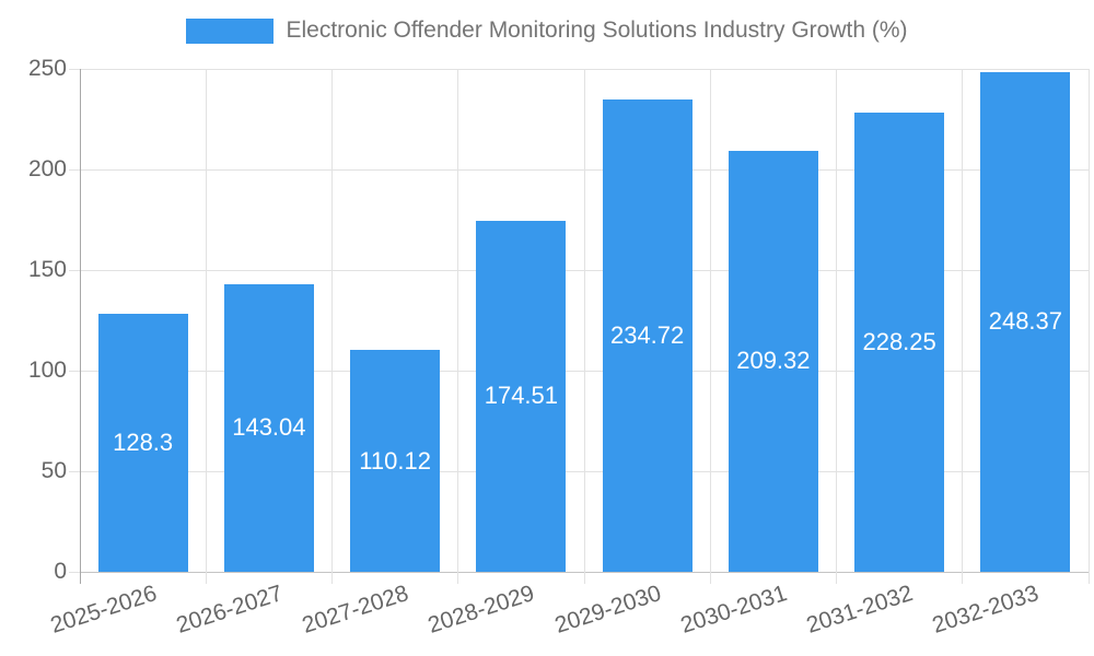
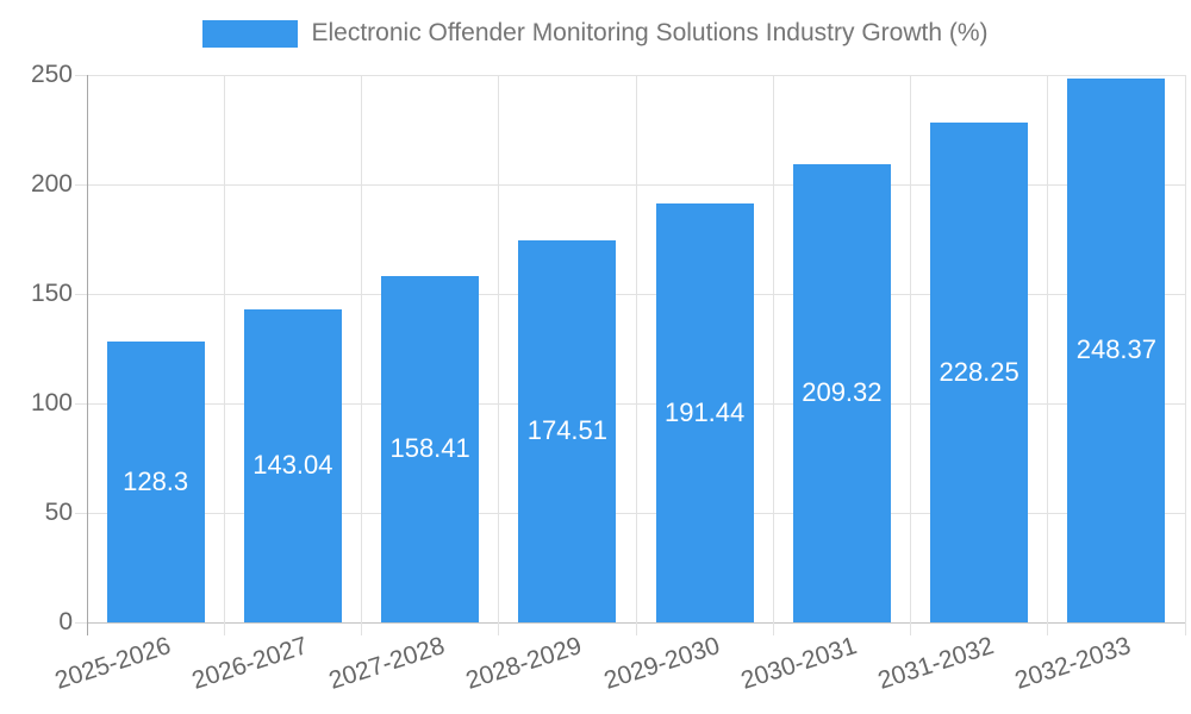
2027-2028: 110.12 -> 158.41
2029-2030: 234.72 -> 191.44
